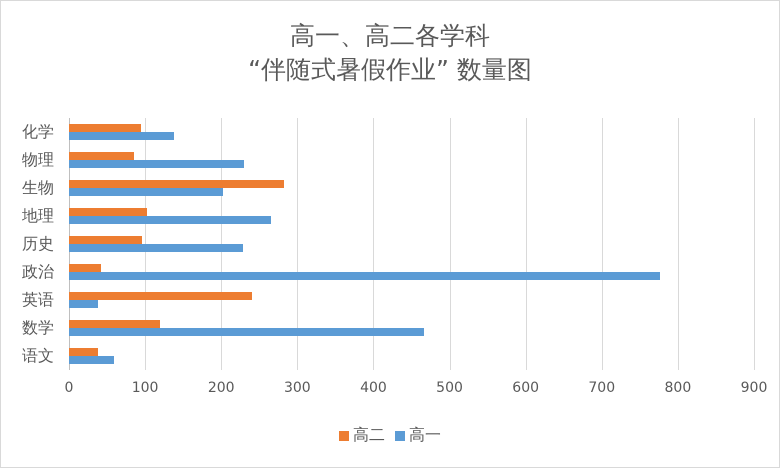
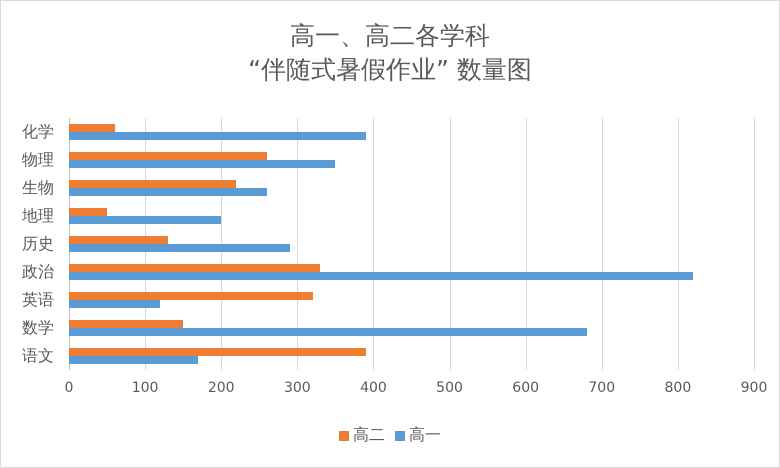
高二/语文: 40 -> 390
高一/语文: 60 -> 170
高二/数学: 120 -> 150
高一/数学: 470 -> 680
高二/英语: 240 -> 320
高一/英语: 40 -> 120
高二/政治: 40 -> 330
高一/政治: 780 -> 820
高二/历史: 100 -> 130
高一/历史: 230 -> 290
高二/地理: 100 -> 50
高一/地理: 270 -> 200
高二/生物: 280 -> 220
高一/生物: 200 -> 260
高二/物理: 80 -> 260
高一/物理: 230 -> 350
高二/化学: 90 -> 60
高一/化学: 140 -> 390
